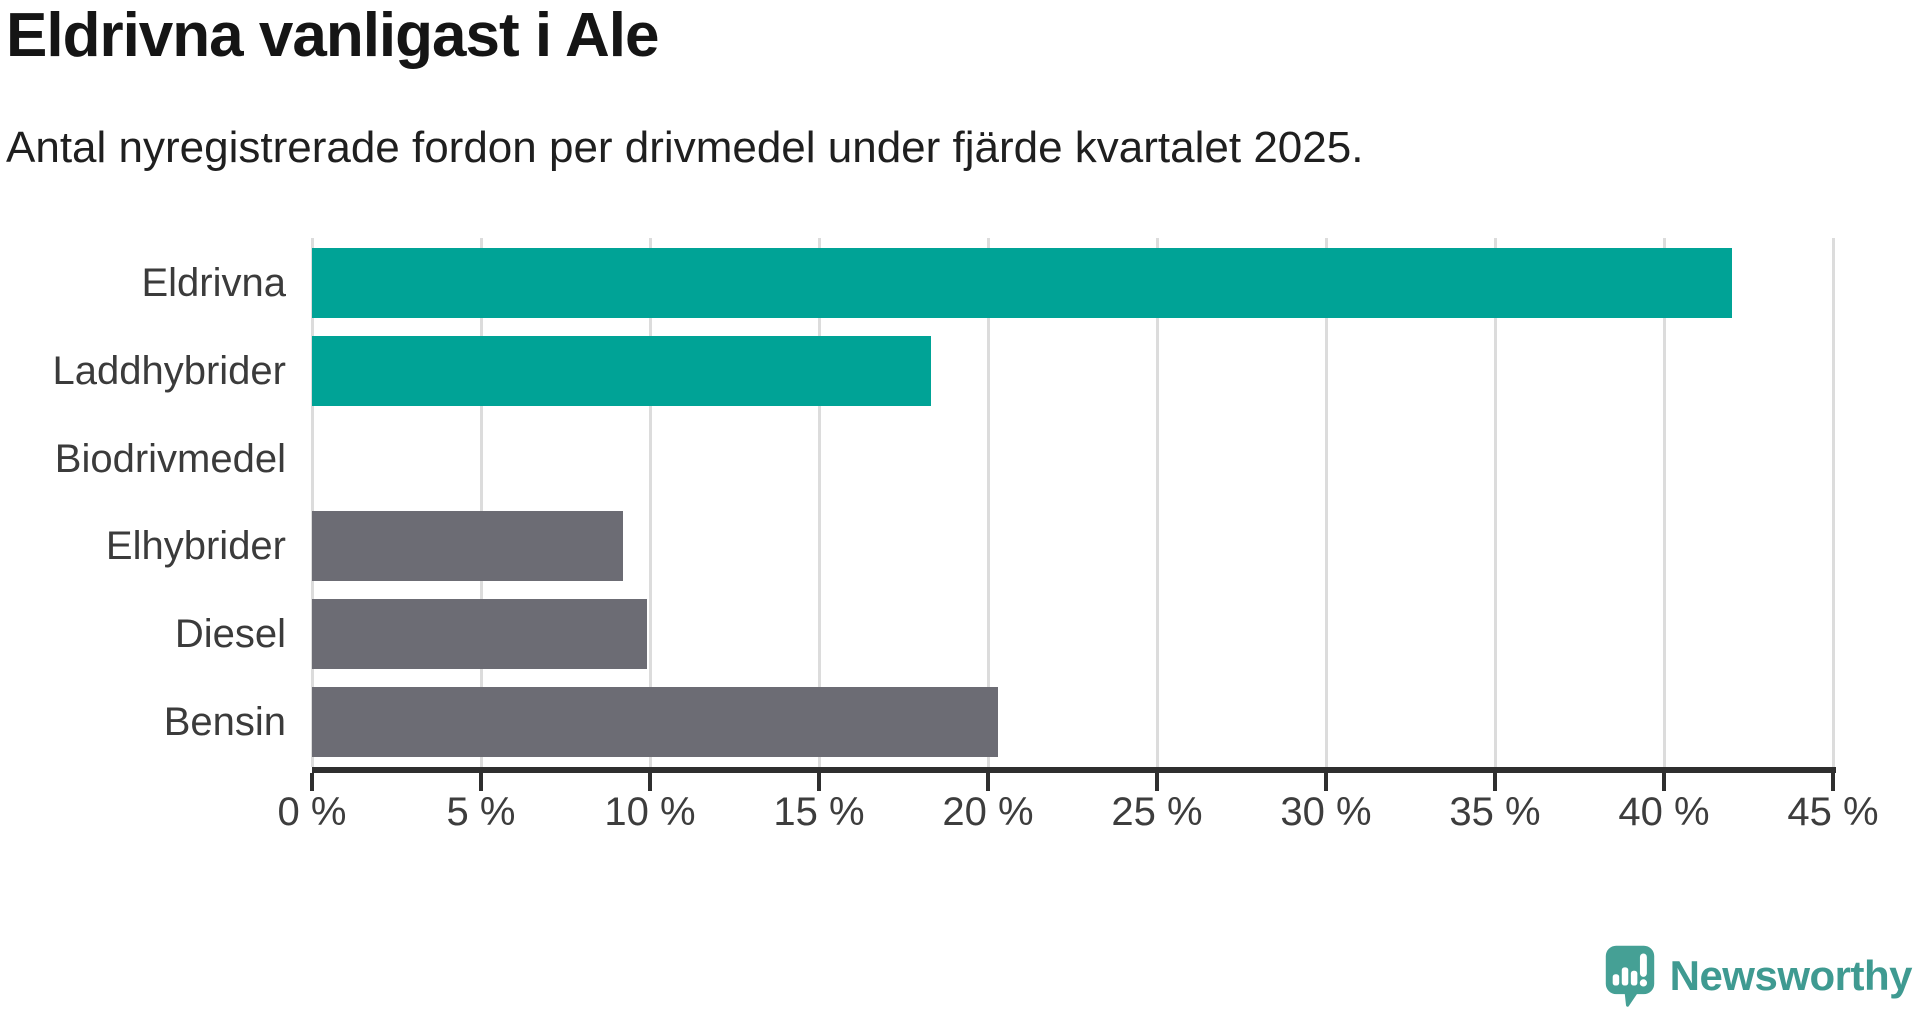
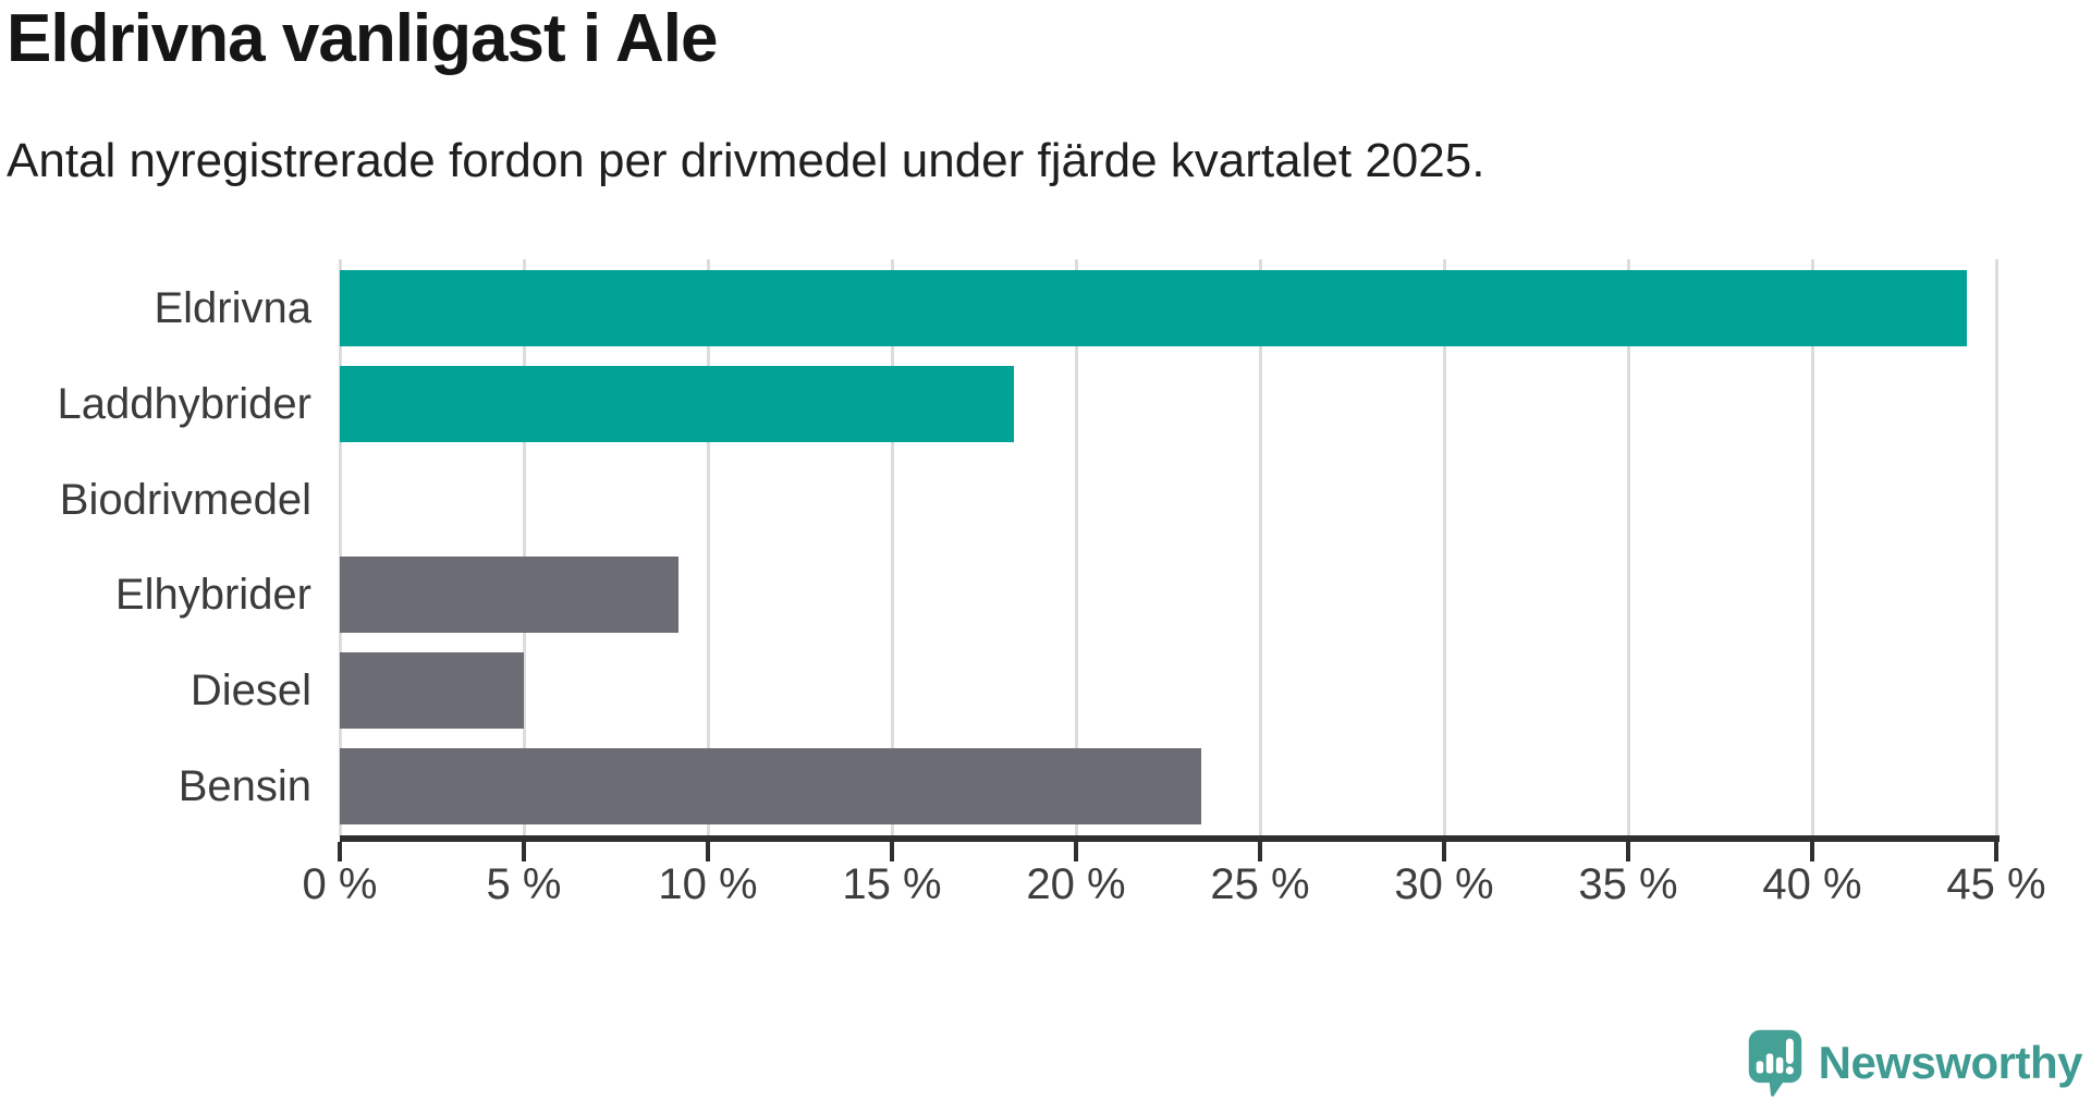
Eldrivna: 42.0% -> 44.2%
Diesel: 9.9% -> 5.0%
Bensin: 20.3% -> 23.4%
